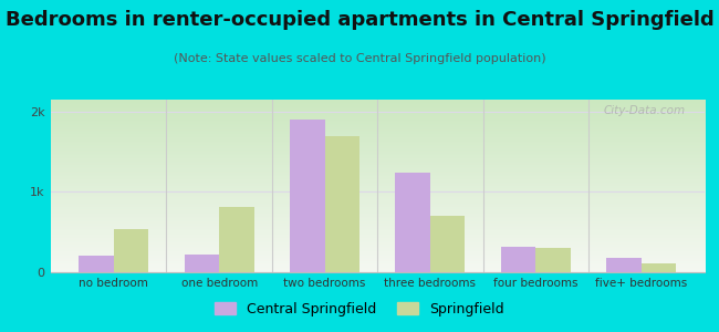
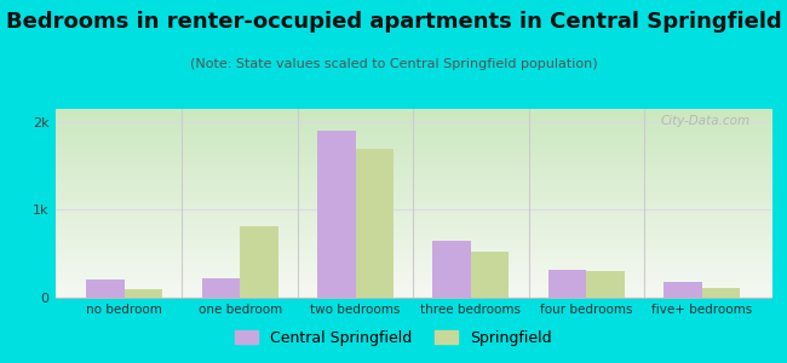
Springfield/no bedroom: 0.54k -> 0.10k
Central Springfield/three bedrooms: 1.24k -> 0.65k
Springfield/three bedrooms: 0.70k -> 0.53k
